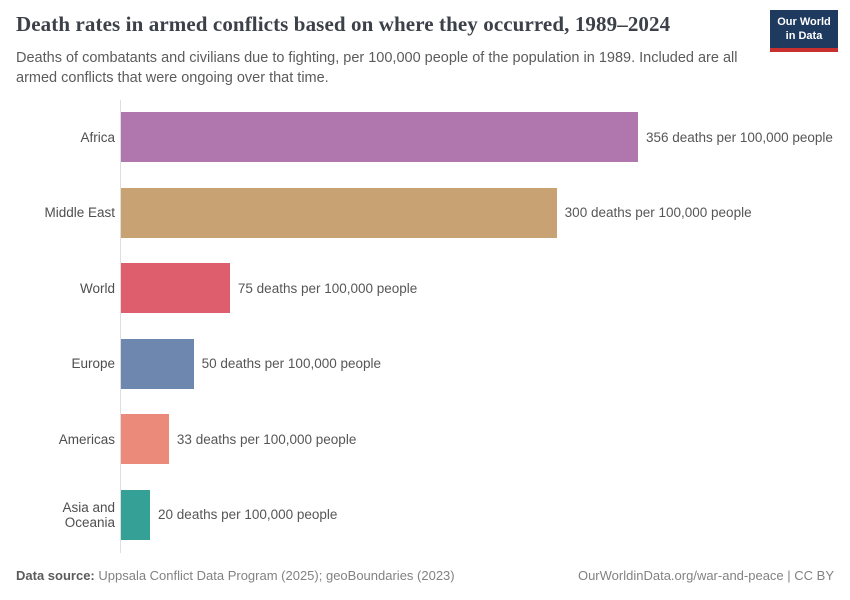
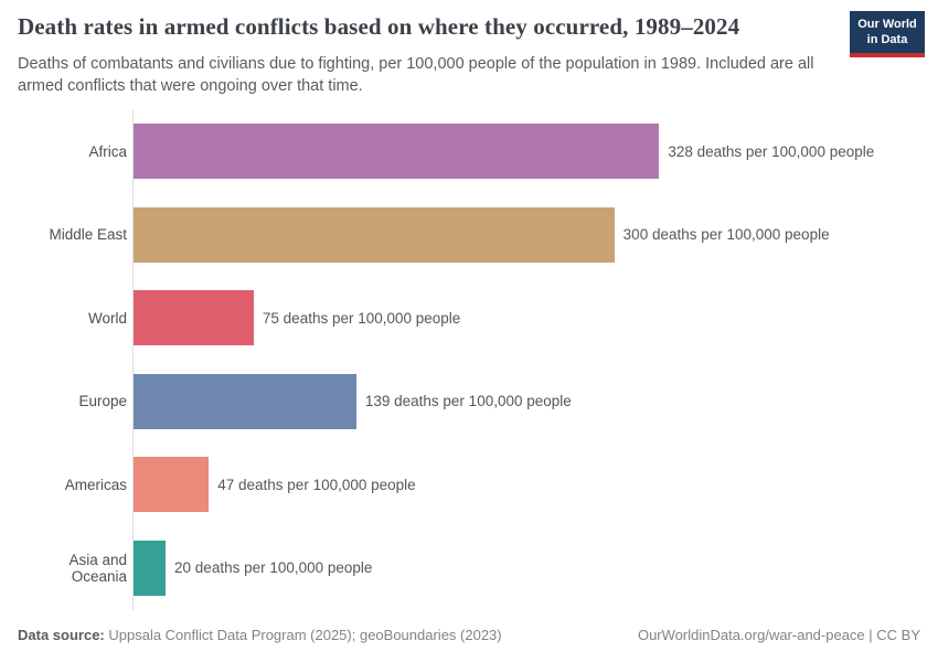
Africa: 356 -> 328
Europe: 50 -> 139
Americas: 33 -> 47
